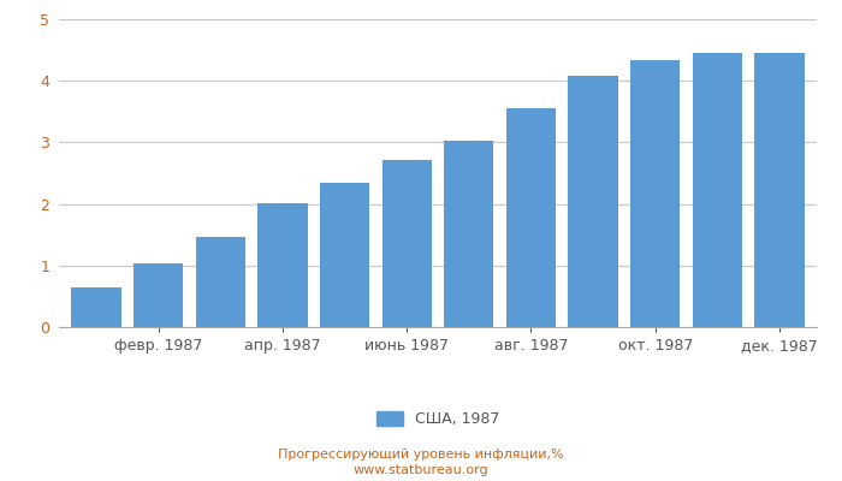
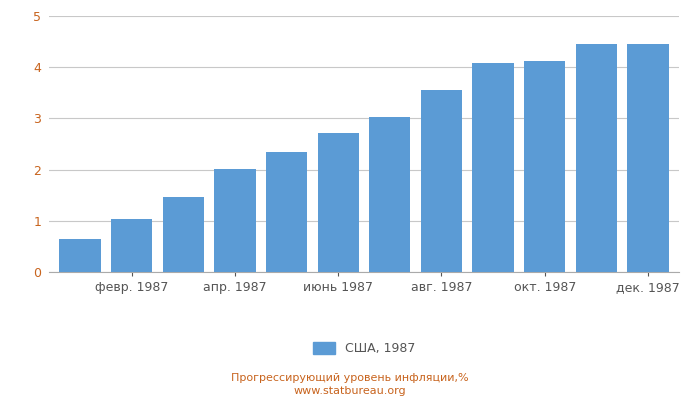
окт. 1987: 4.34 -> 4.12
